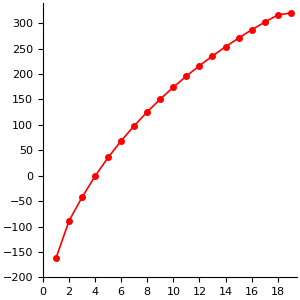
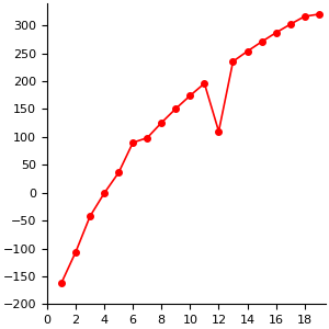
2: -89 -> -106
6: 69 -> 90
12: 216 -> 110
